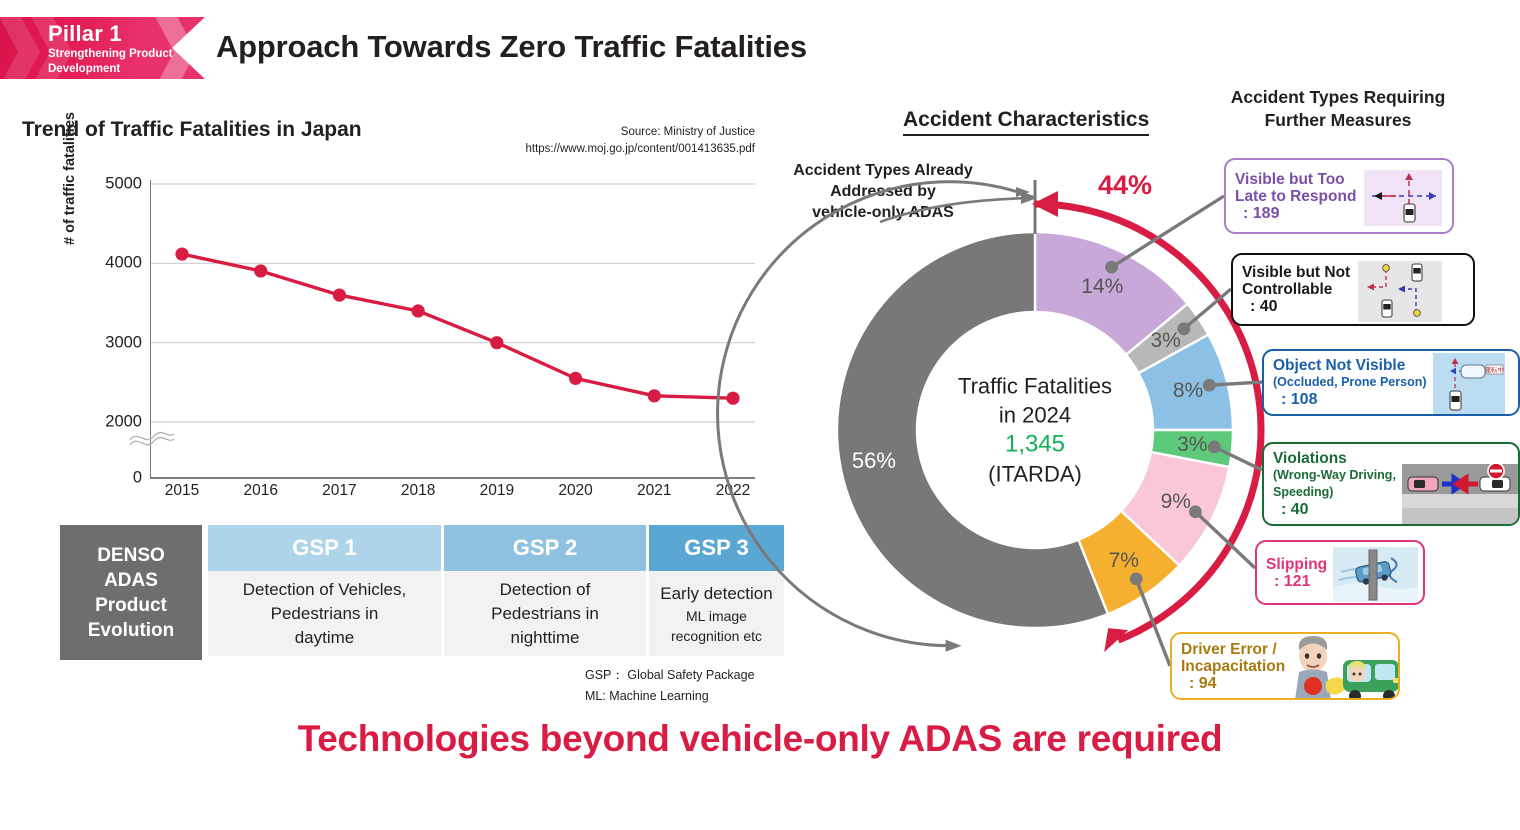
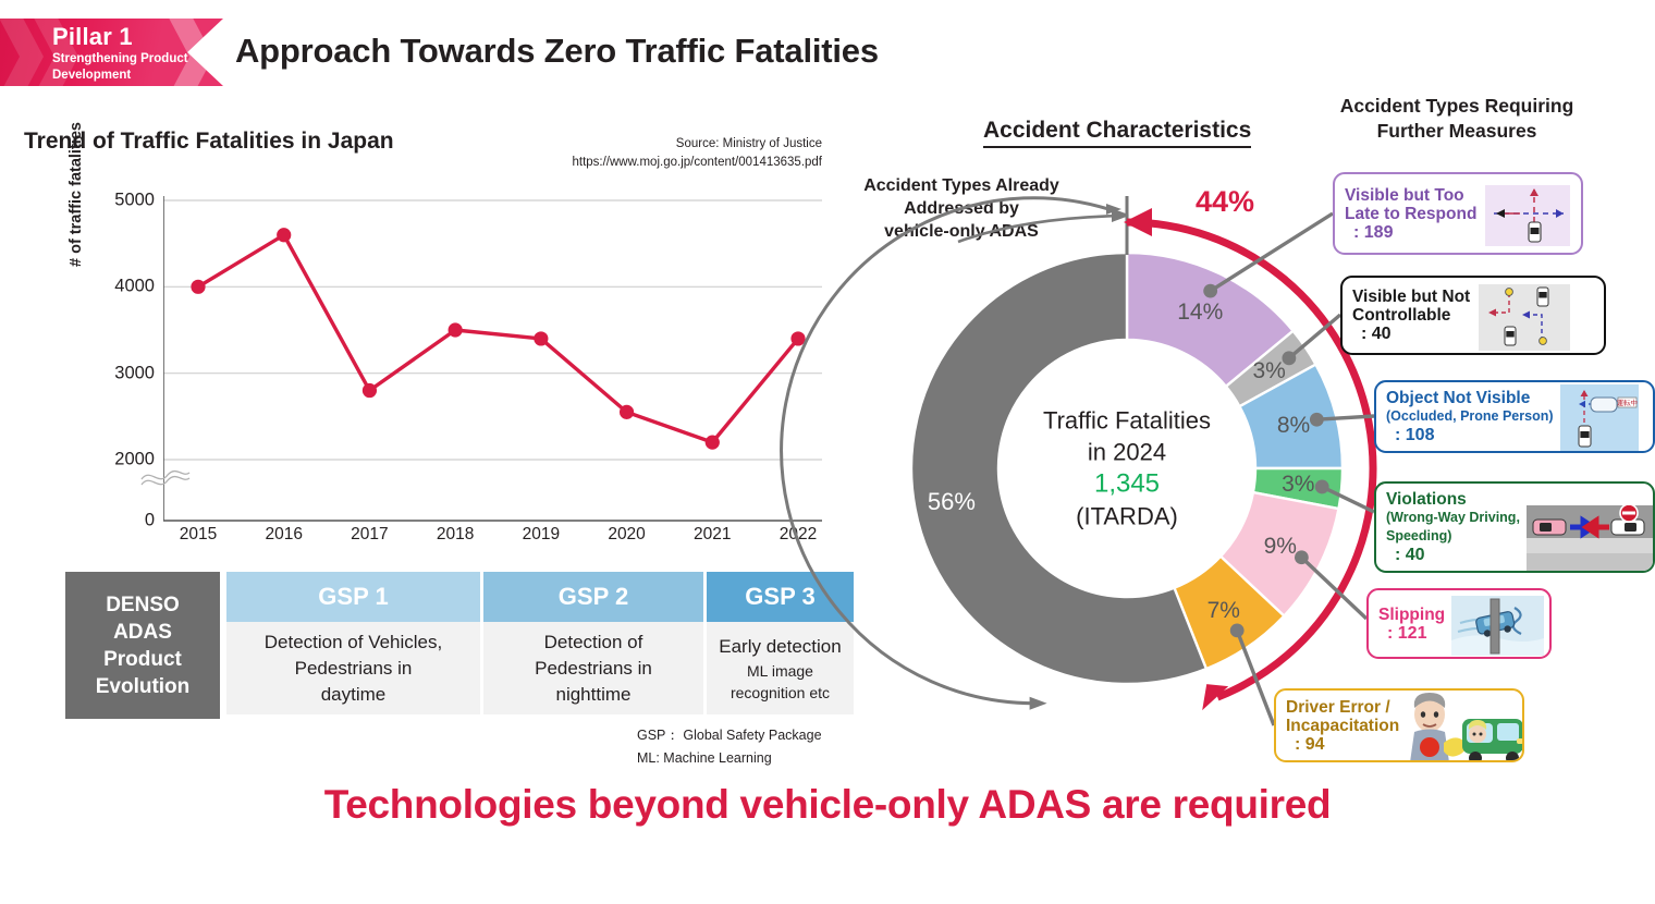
2015: 4100 -> 4000
2016: 3900 -> 4600
2017: 3600 -> 2800
2018: 3400 -> 3500
2019: 3000 -> 3400
2021: 2300 -> 2200
2022: 2300 -> 3400
